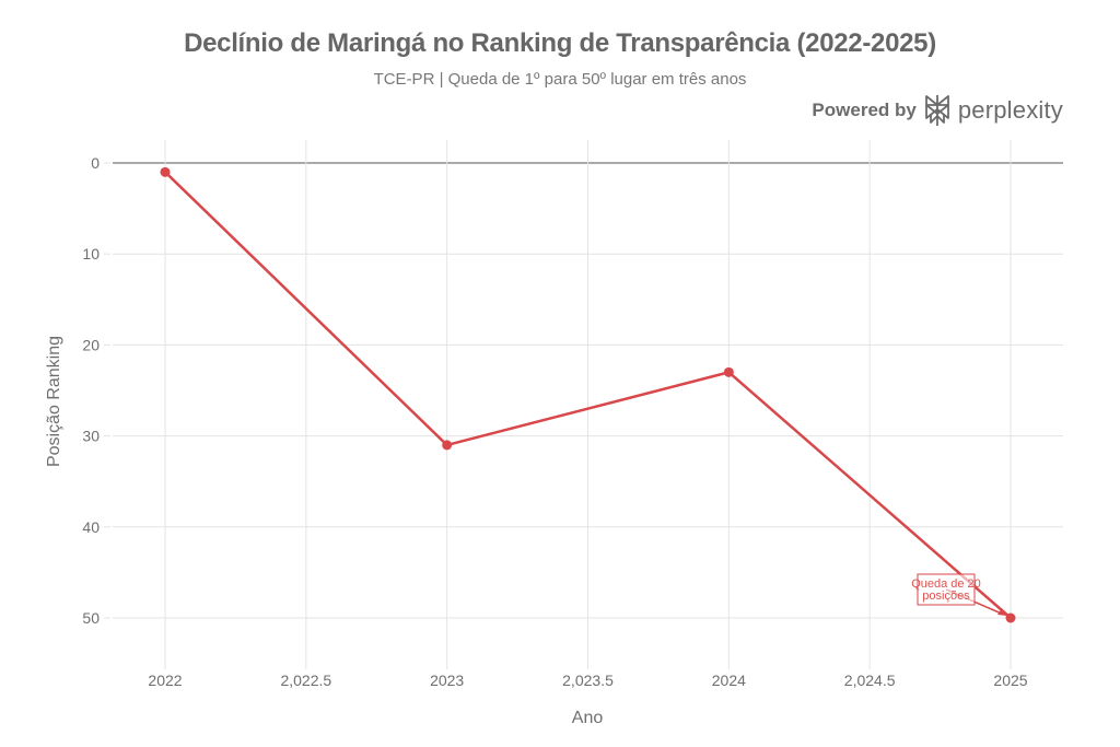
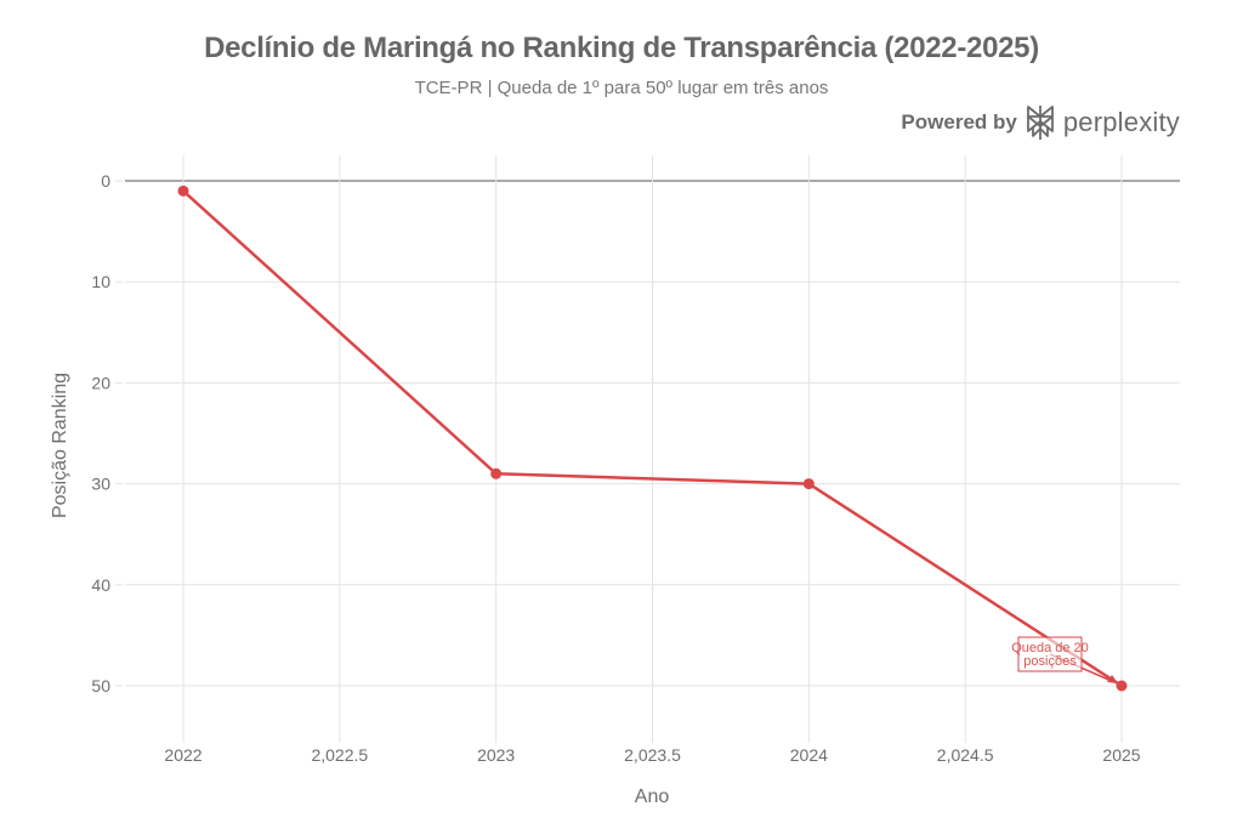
2023: 31 -> 29
2024: 23 -> 30
